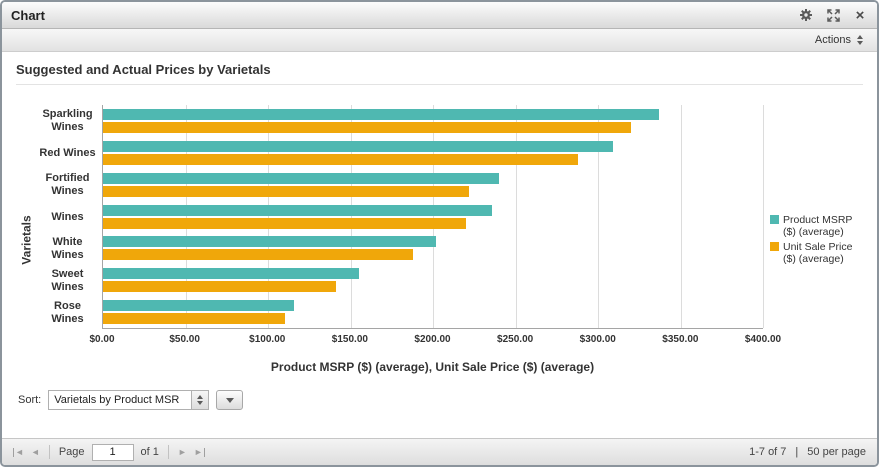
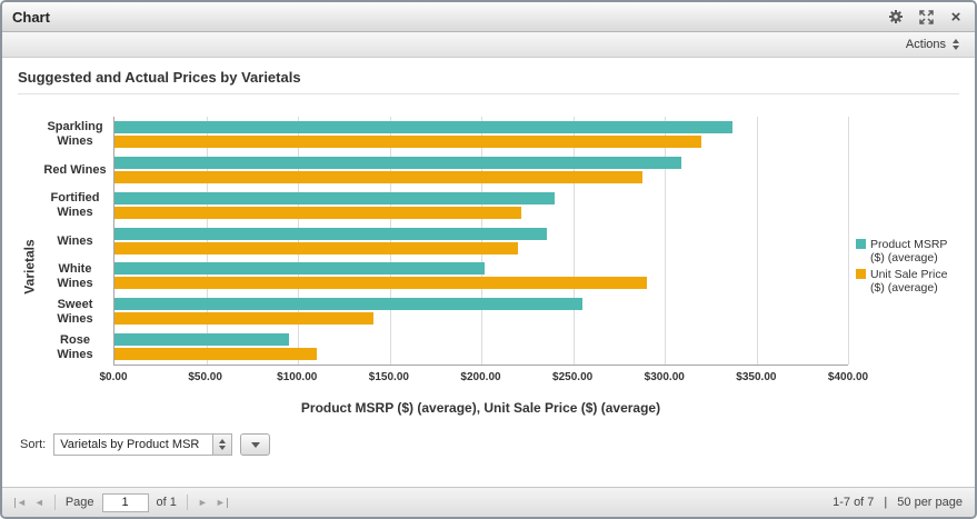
Unit Sale Price ($) (average)/White Wines: $188 -> $290
Product MSRP ($) (average)/Sweet Wines: $155 -> $255
Product MSRP ($) (average)/Rose Wines: $116 -> $95
